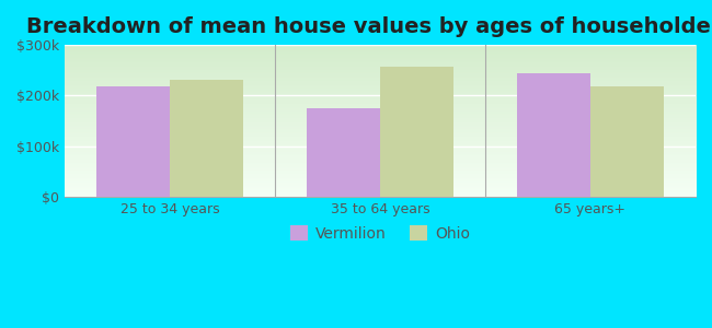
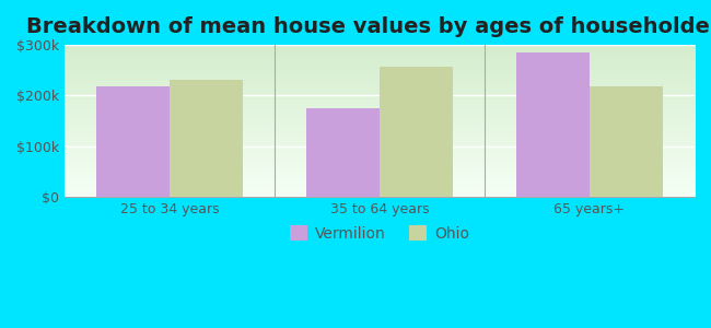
Vermilion/65 years+: $245k -> $285k
